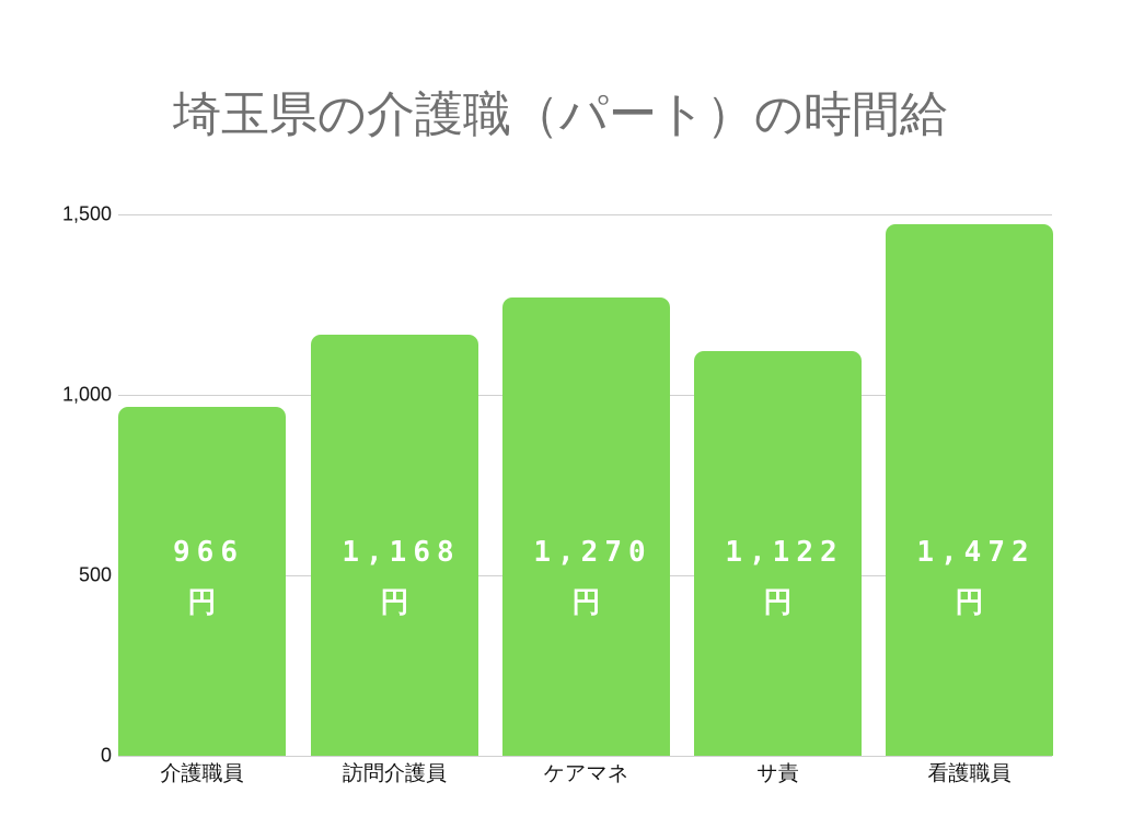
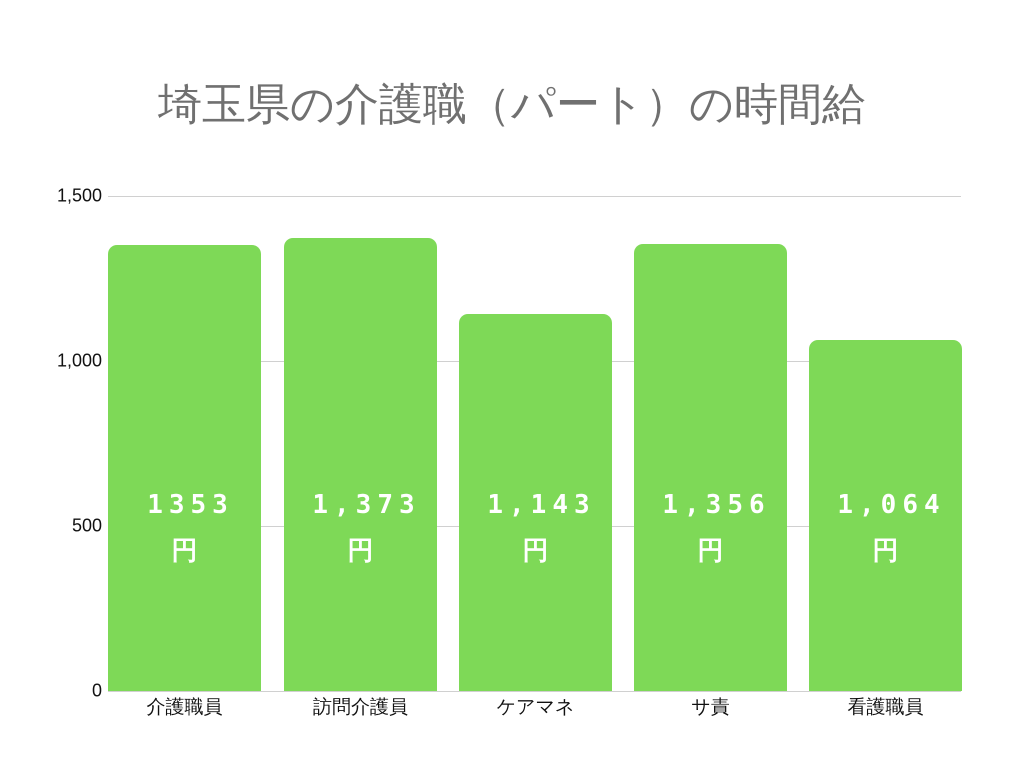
介護職員: 966 -> 1353
訪問介護員: 1,168 -> 1,373
ケアマネ: 1,270 -> 1,143
サ責: 1,122 -> 1,356
看護職員: 1,472 -> 1,064
